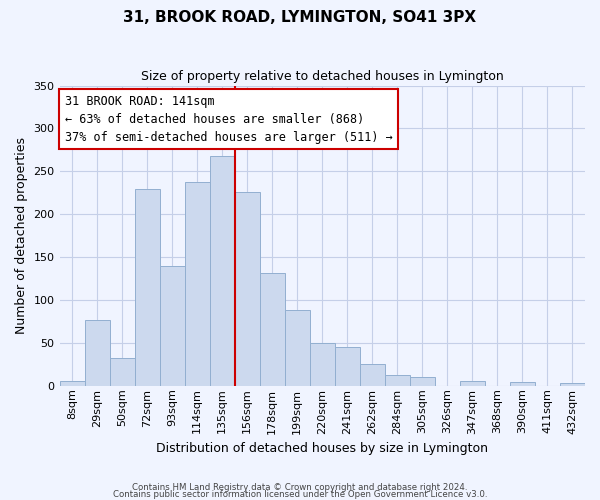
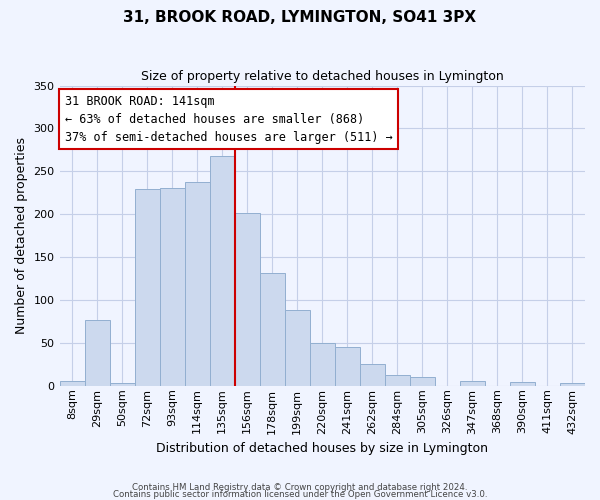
50sqm: 32 -> 3
93sqm: 140 -> 231
156sqm: 226 -> 201
